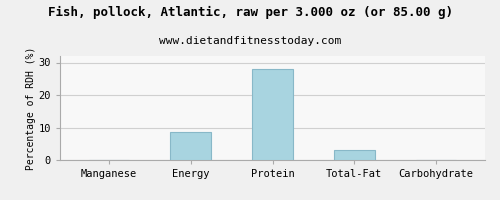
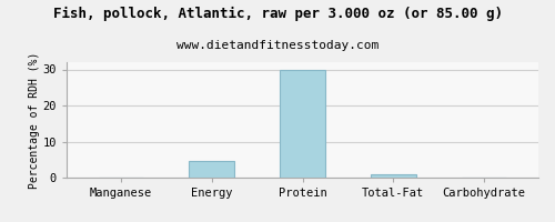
Energy: 8.5 -> 4.5
Protein: 28.0 -> 30.0
Total-Fat: 3.0 -> 1.0
